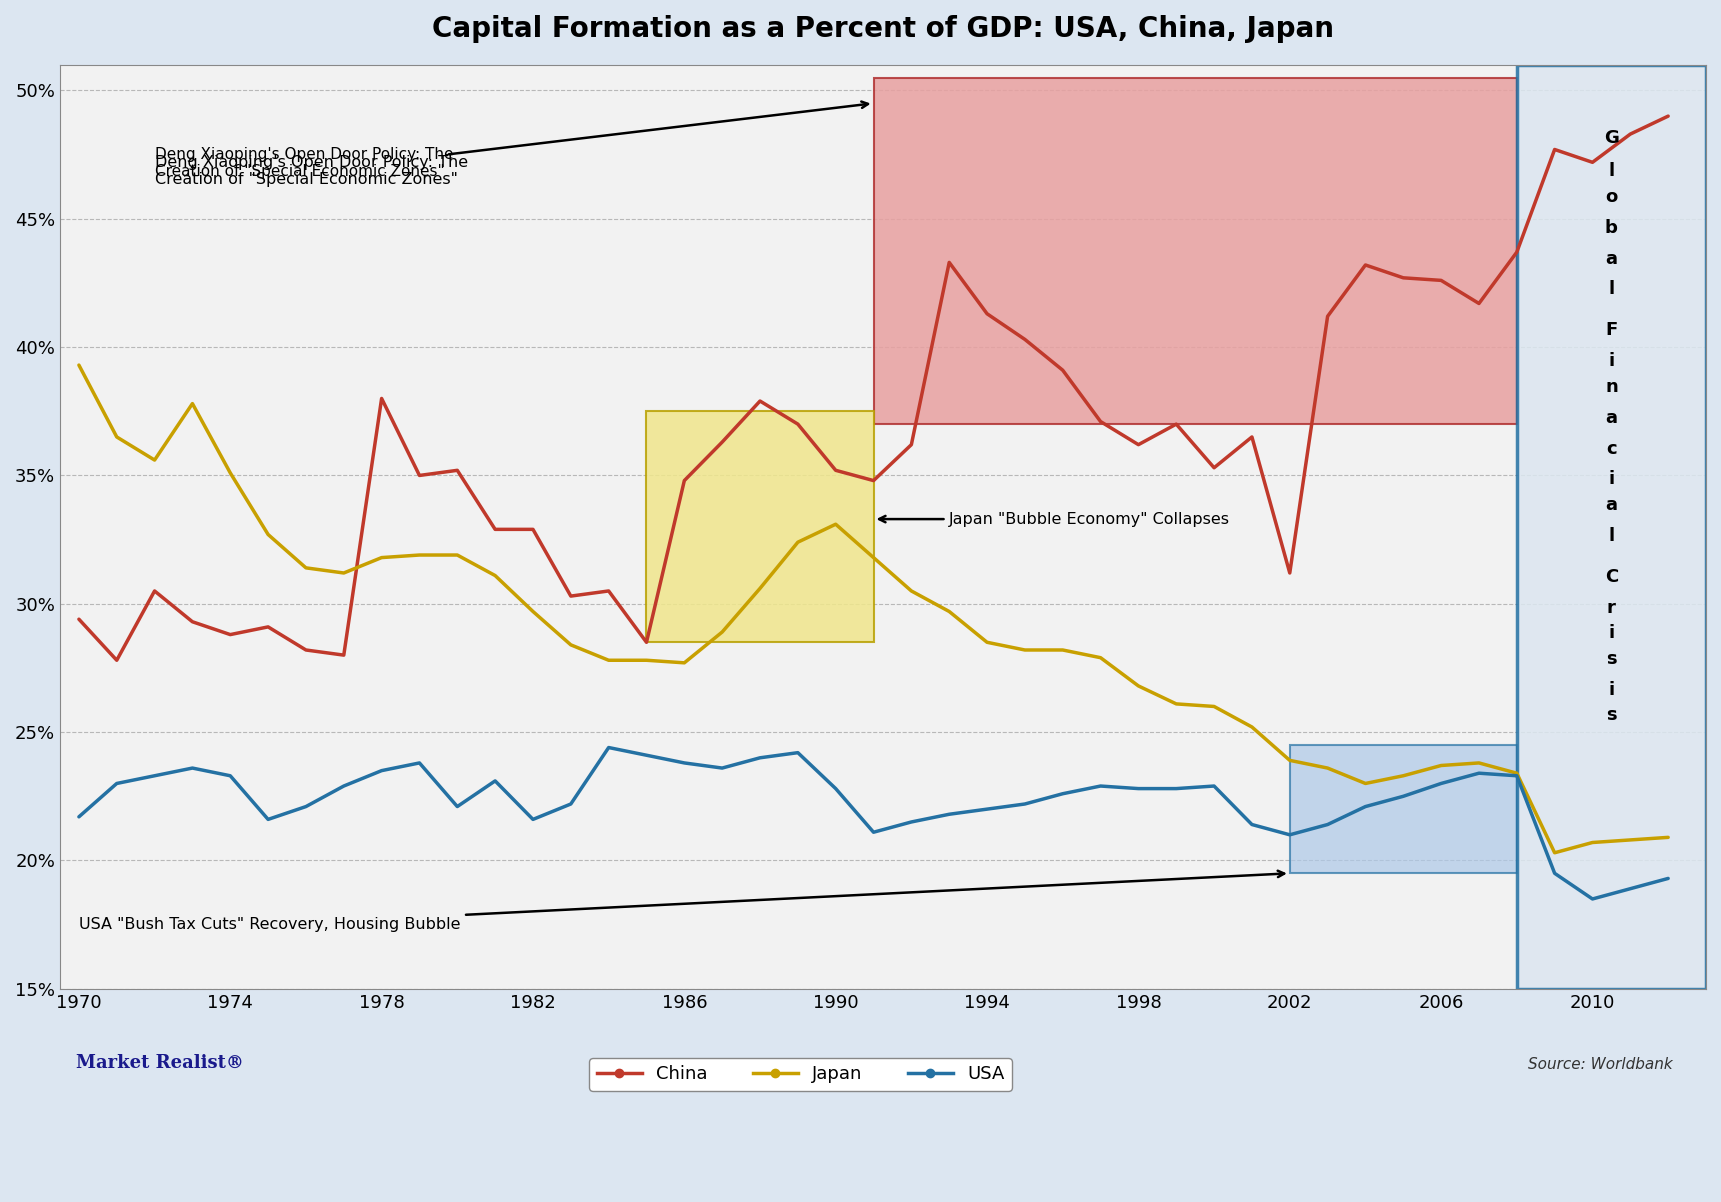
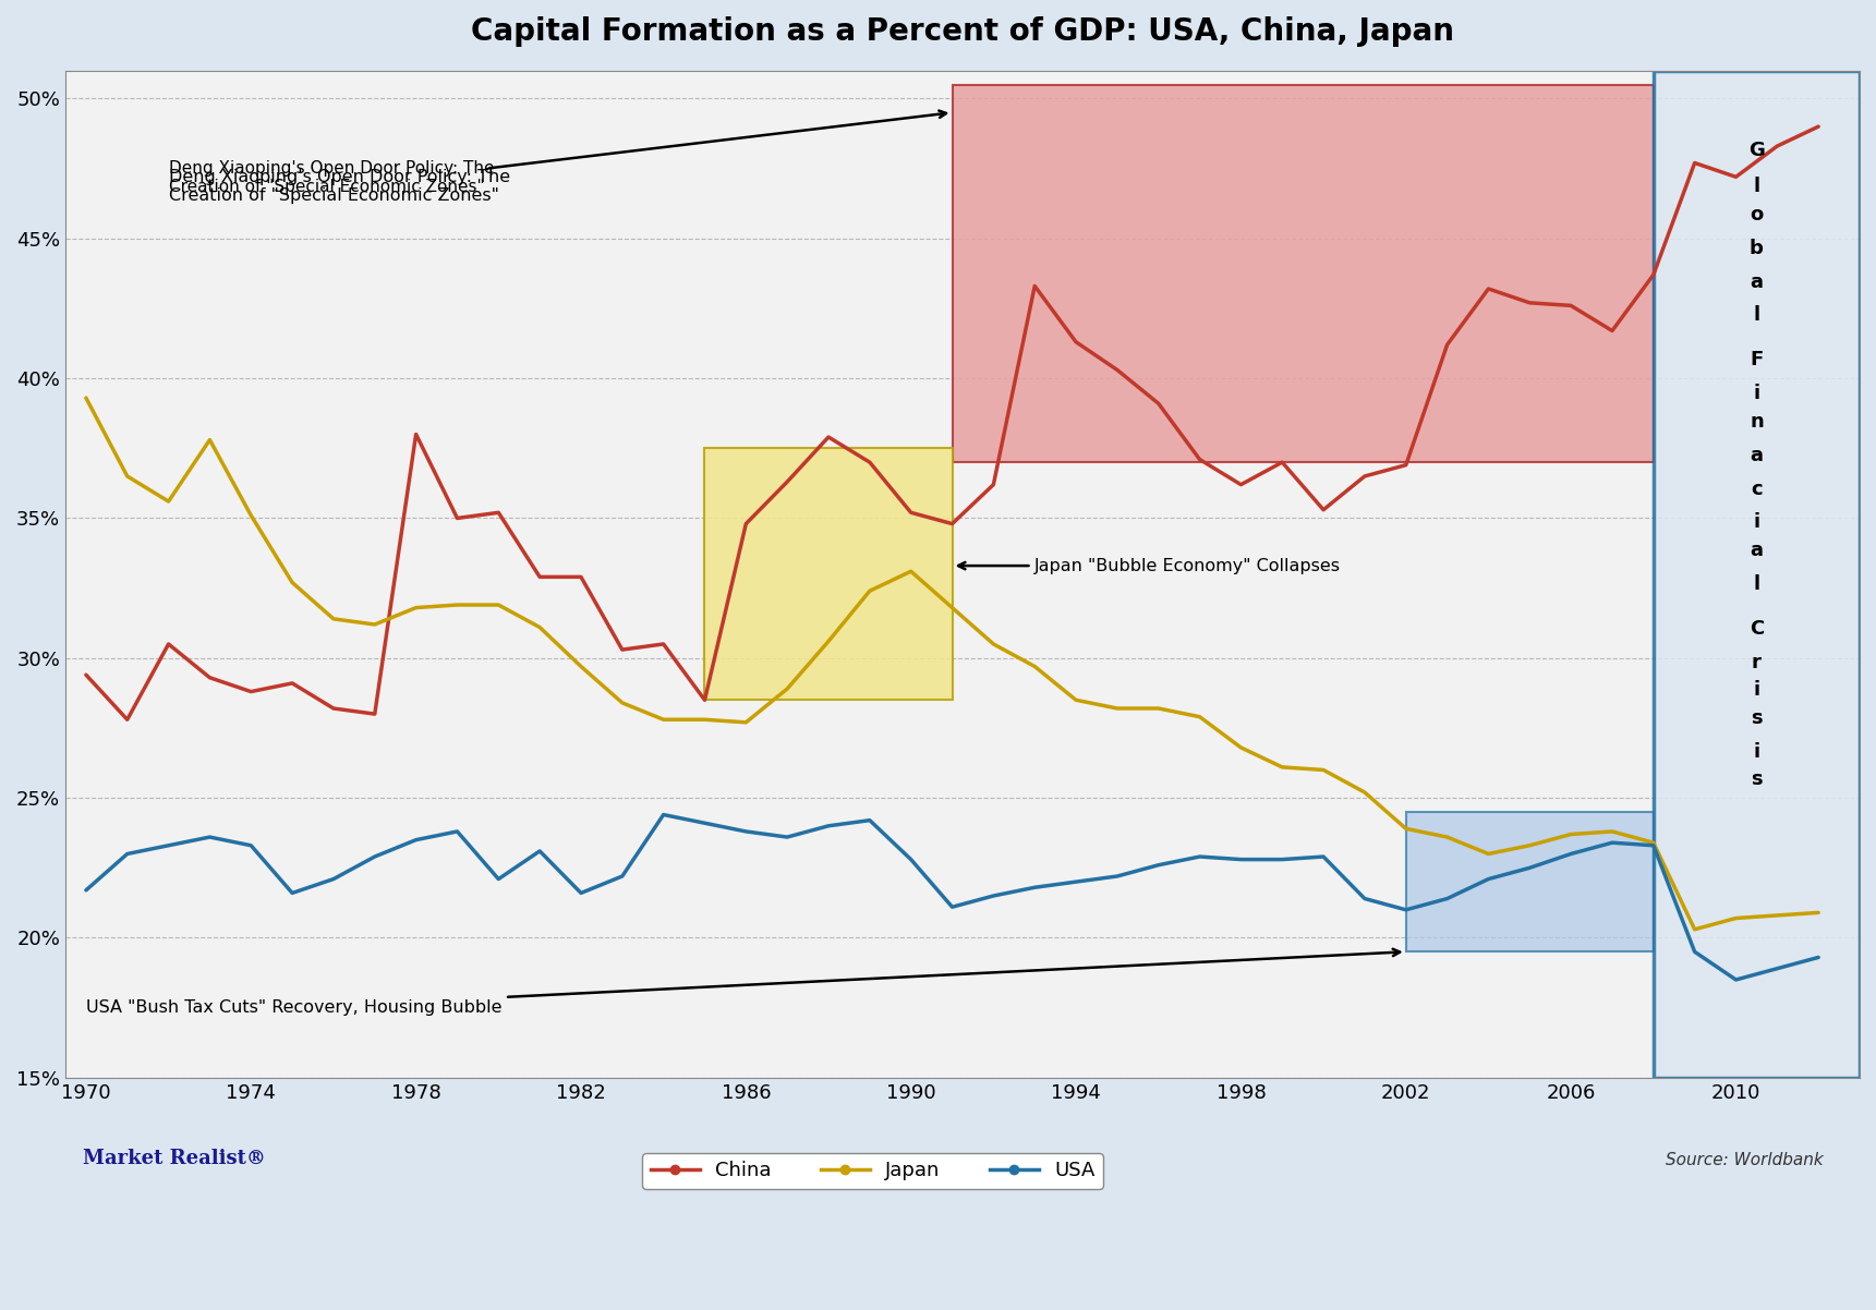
China/2002: 31.2% -> 36.9%
